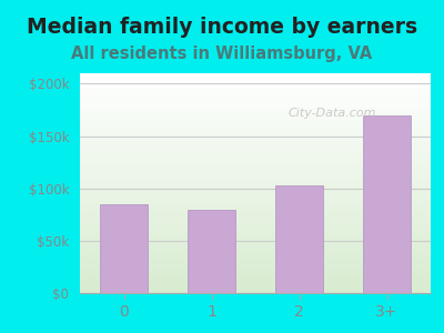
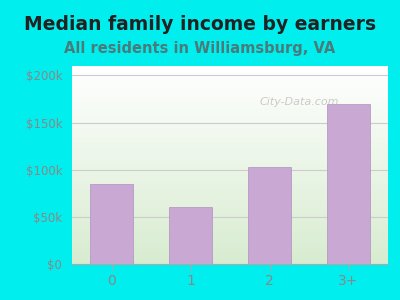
1: $80k -> $60k
